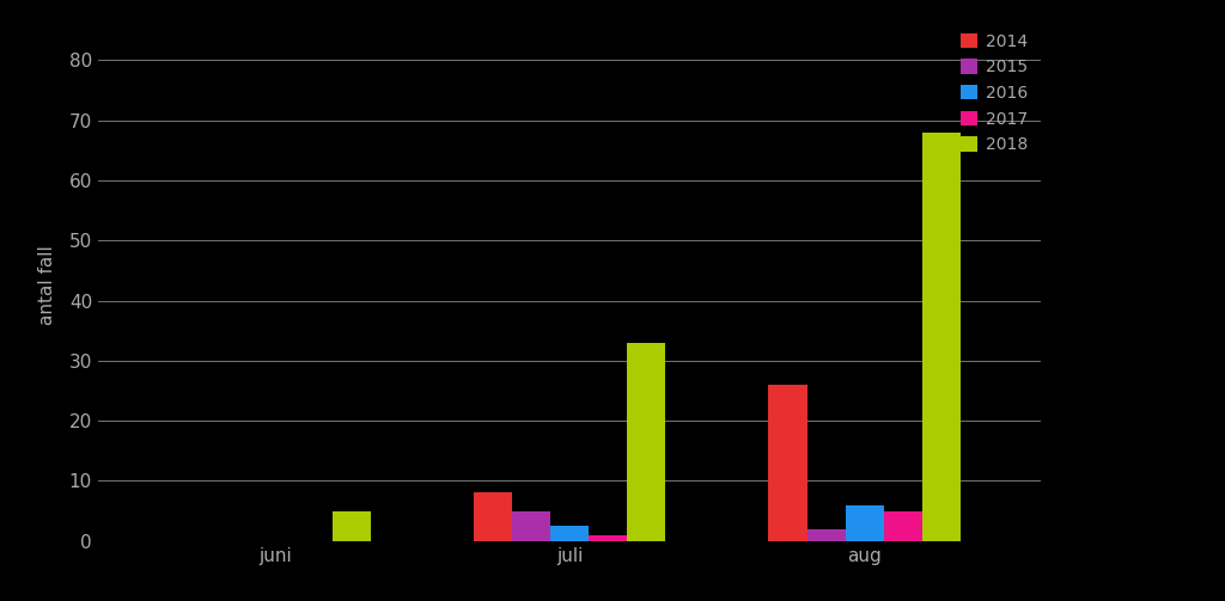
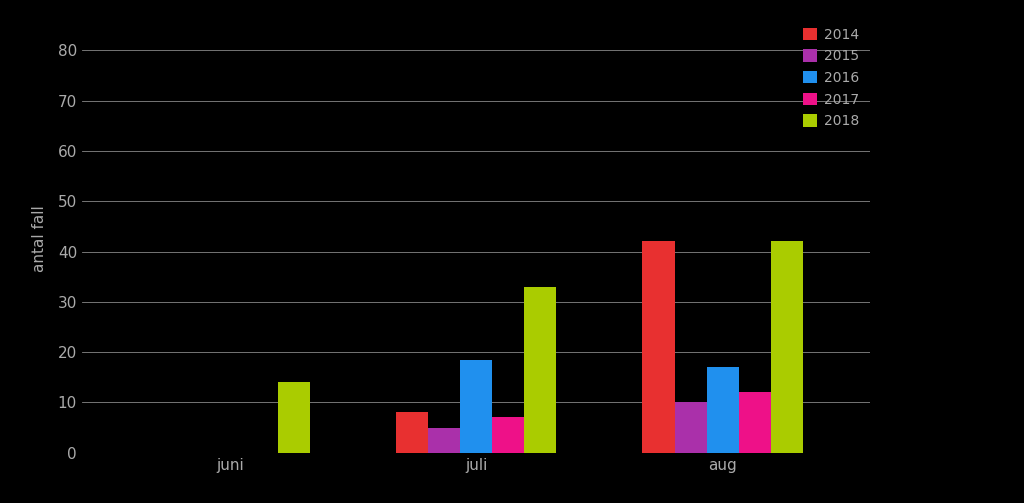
2018/juni: 5 -> 14
2016/juli: 2.5 -> 18.4
2017/juli: 1 -> 7
2014/aug: 26 -> 42
2015/aug: 2 -> 10
2016/aug: 6.0 -> 17.0
2017/aug: 5 -> 12
2018/aug: 68 -> 42
